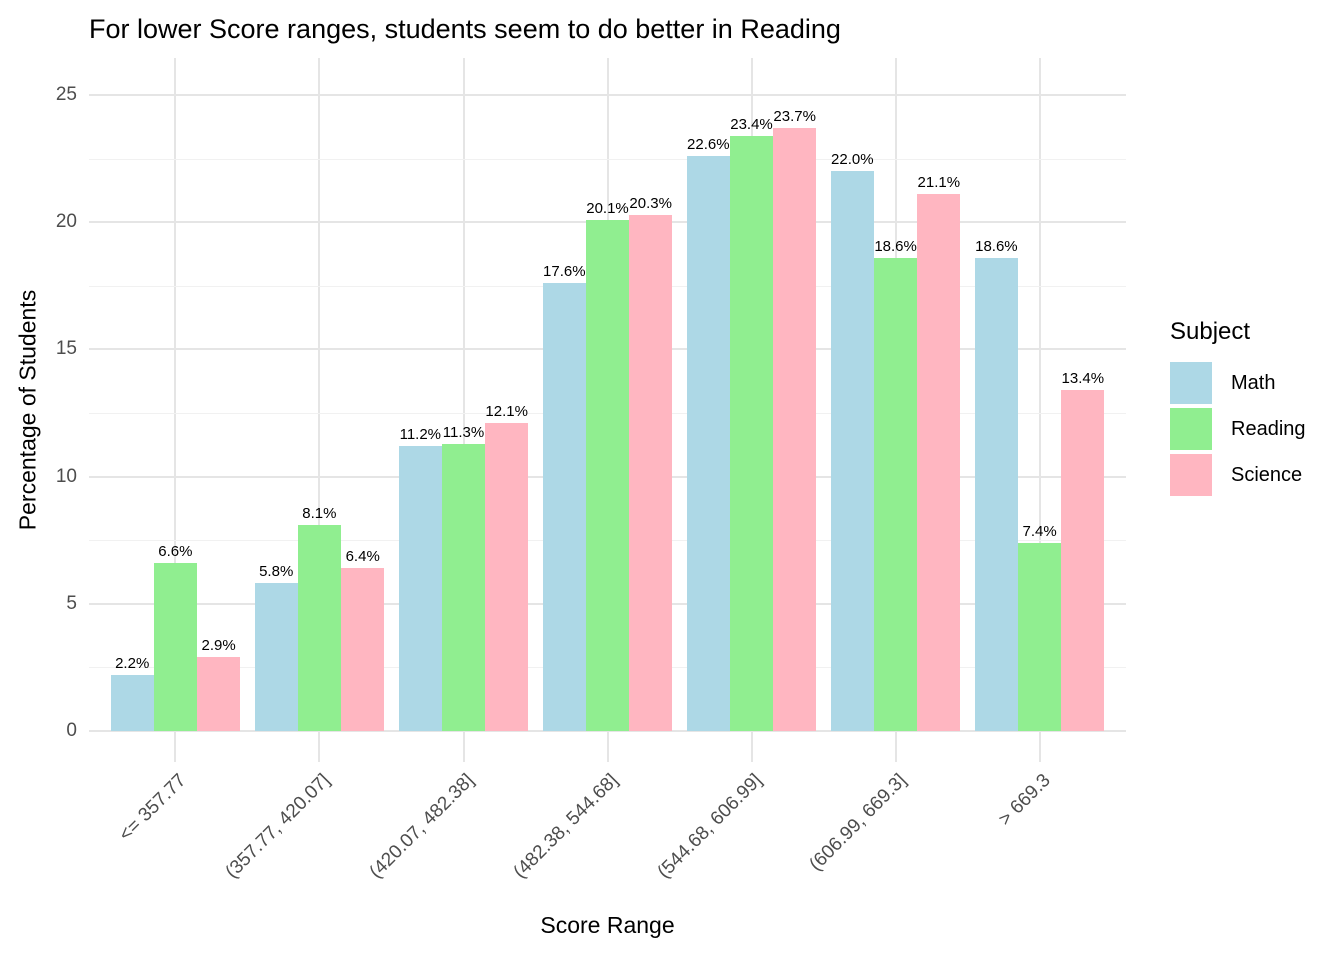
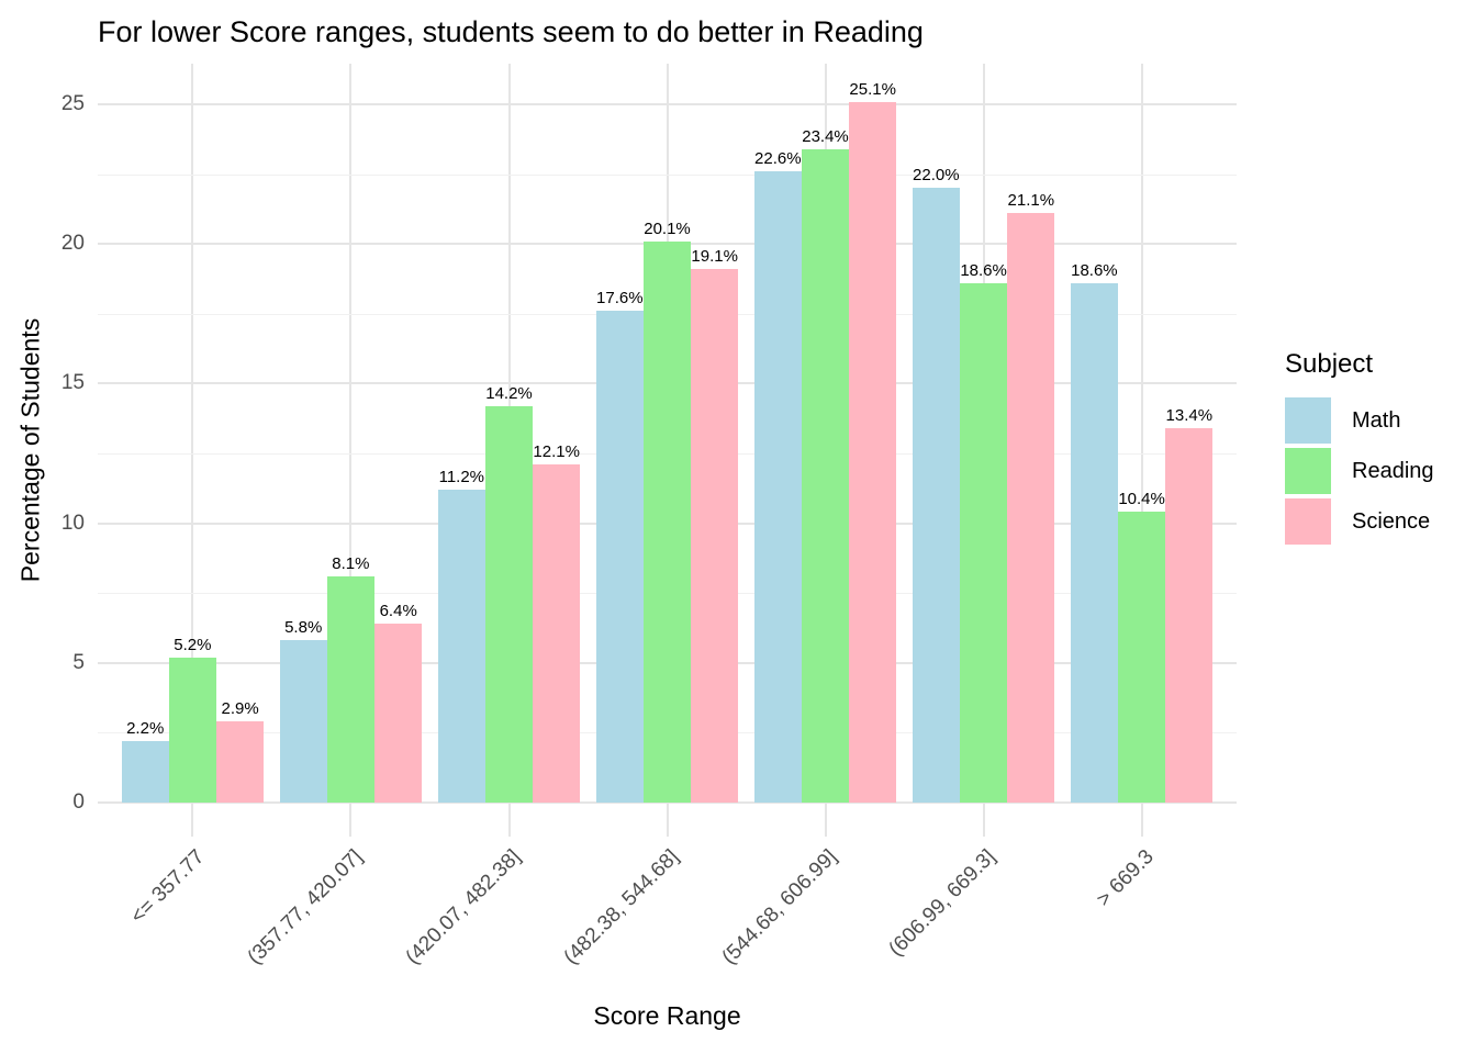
Reading/<= 357.77: 6.6% -> 5.2%
Reading/(420.07, 482.38]: 11.3% -> 14.2%
Science/(482.38, 544.68]: 20.3% -> 19.1%
Science/(544.68, 606.99]: 23.7% -> 25.1%
Reading/> 669.3: 7.4% -> 10.4%
